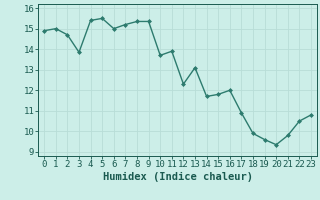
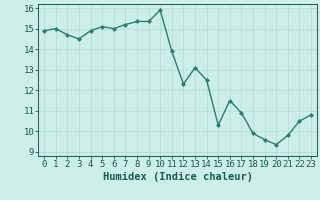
3: 13.85 -> 14.50
4: 15.40 -> 14.90
5: 15.50 -> 15.10
10: 13.70 -> 15.90
14: 11.70 -> 12.50
15: 11.80 -> 10.30
16: 12.00 -> 11.50
